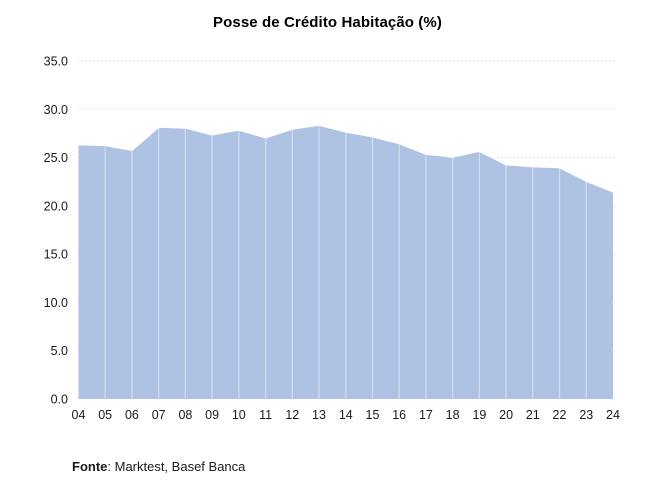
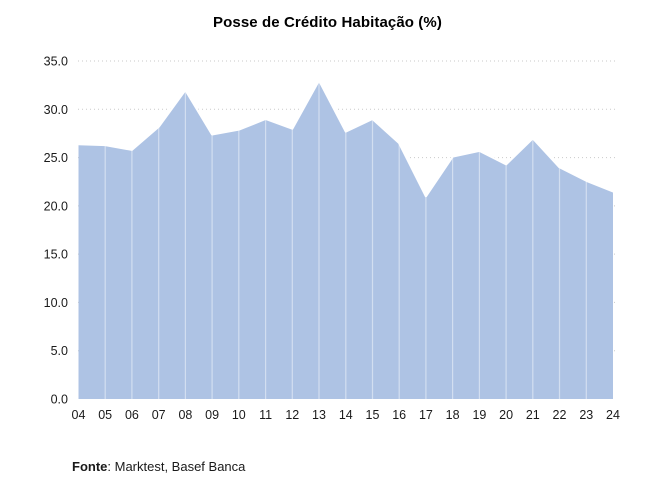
08: 28 -> 32
11: 27 -> 29
13: 28 -> 33
15: 27 -> 29
17: 25 -> 21
21: 24 -> 27
